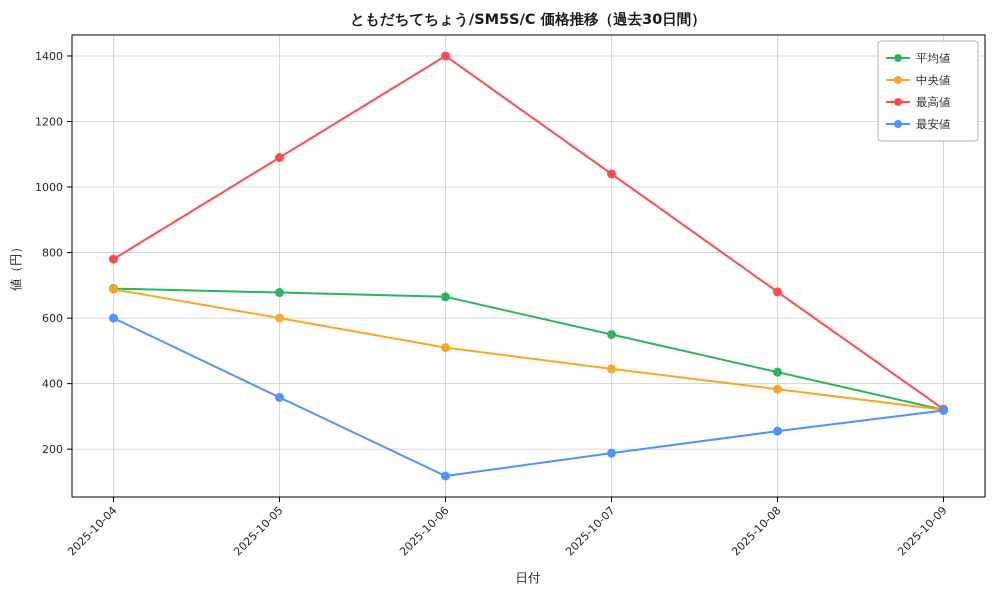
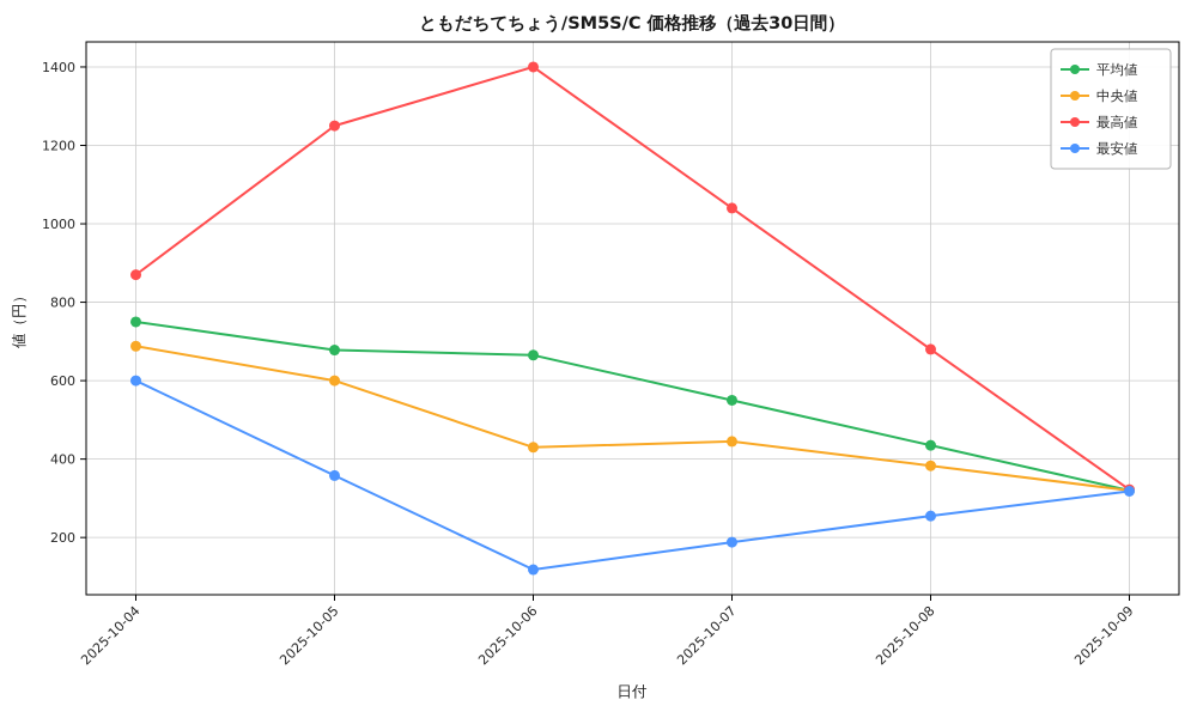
平均値/2025-10-04: 690 -> 750
最高値/2025-10-04: 780 -> 870
最高値/2025-10-05: 1090 -> 1250
中央値/2025-10-06: 510 -> 430
